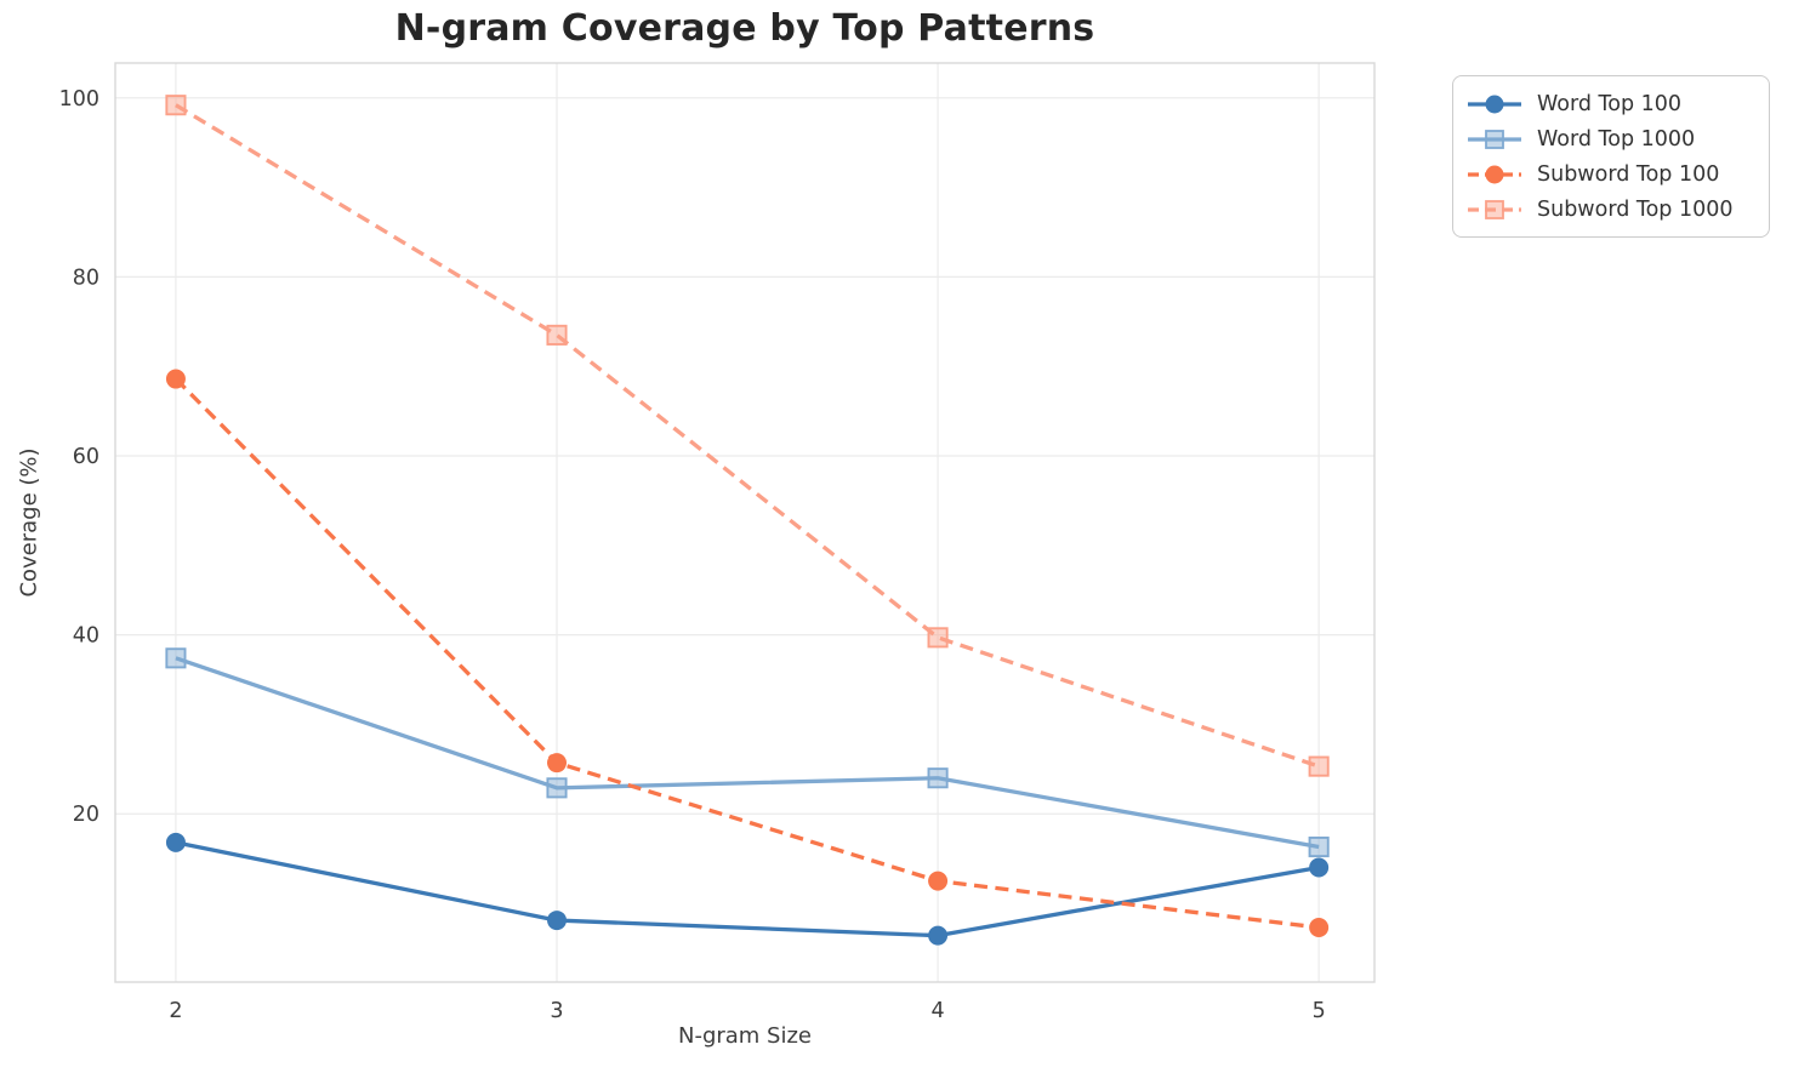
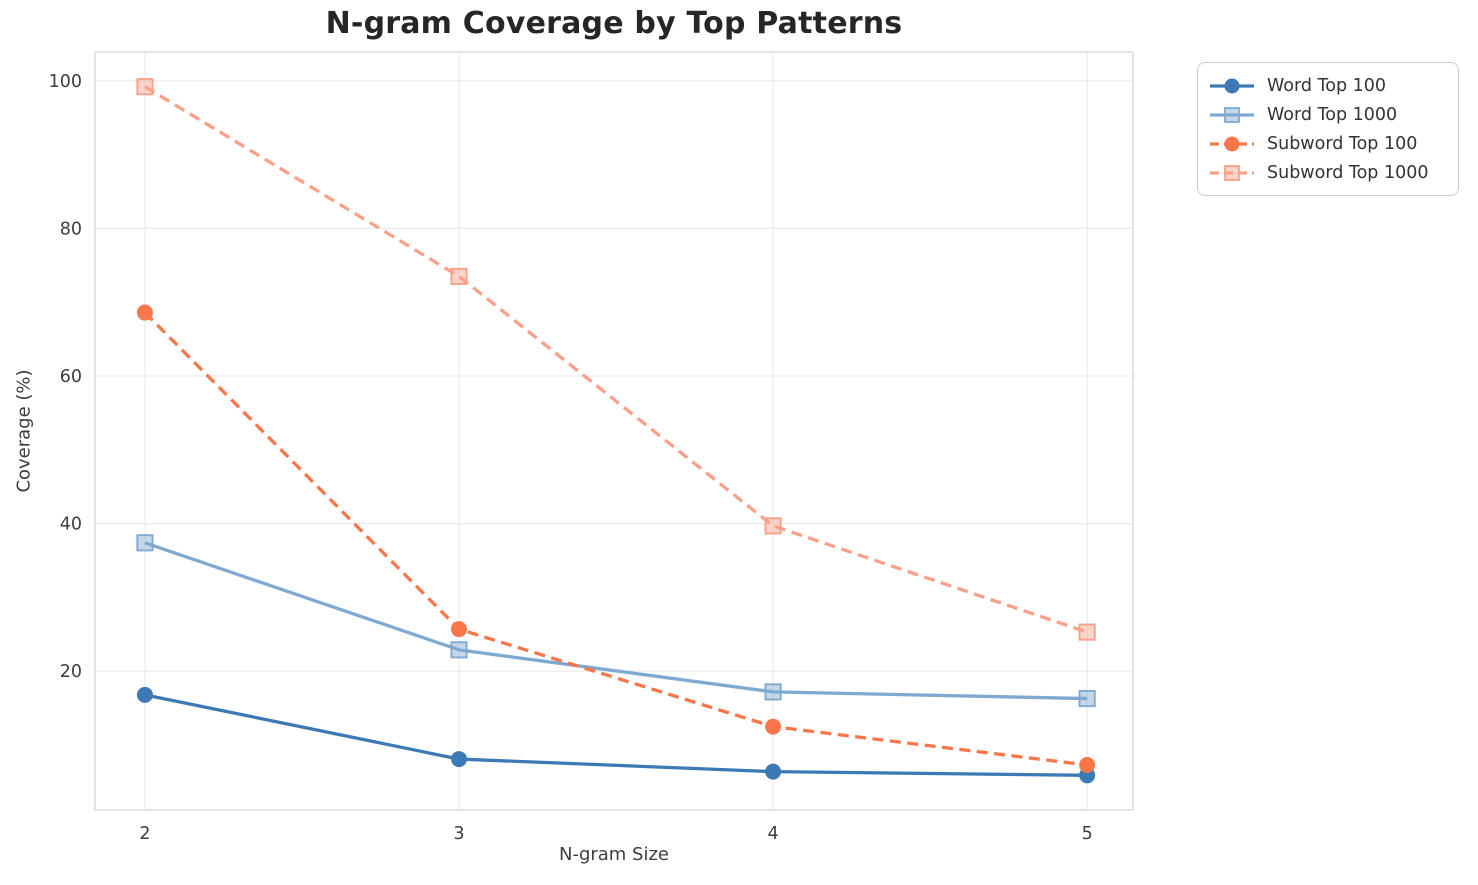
Word Top 1000/4: 24 -> 17
Word Top 100/5: 14 -> 6
